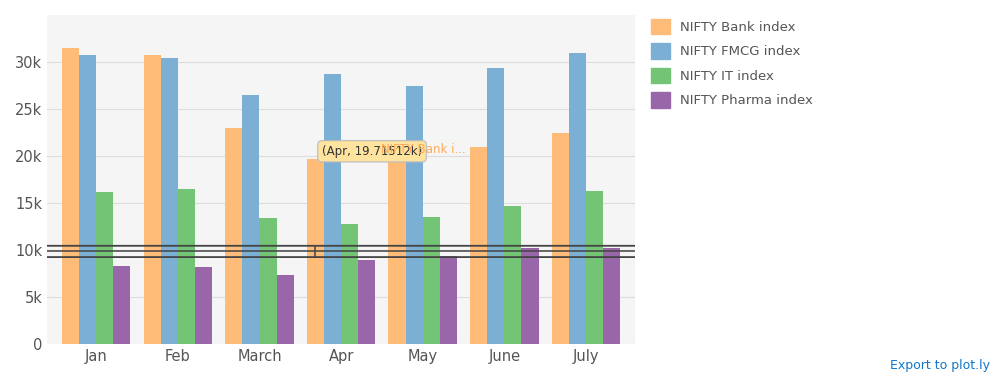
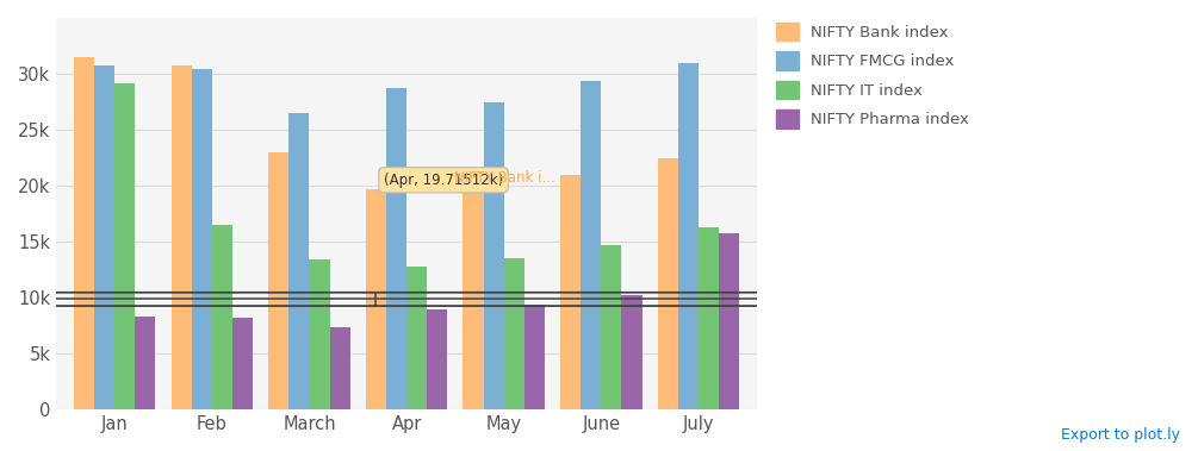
NIFTY IT index/Jan: 16.2k -> 29.2k
NIFTY Pharma index/July: 10.2k -> 15.8k
